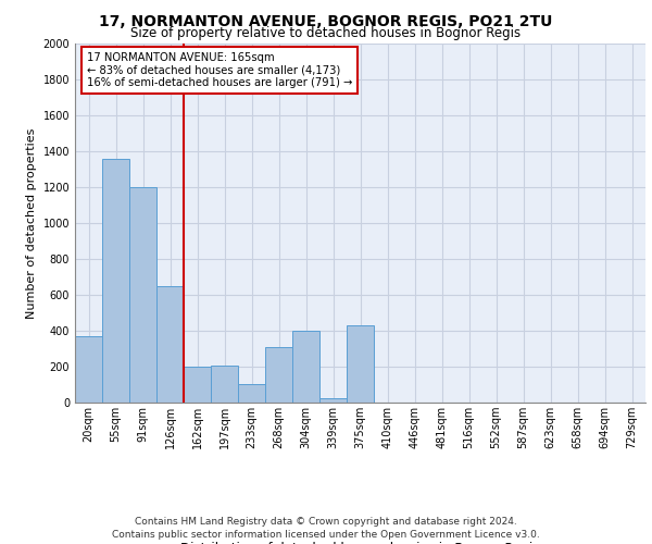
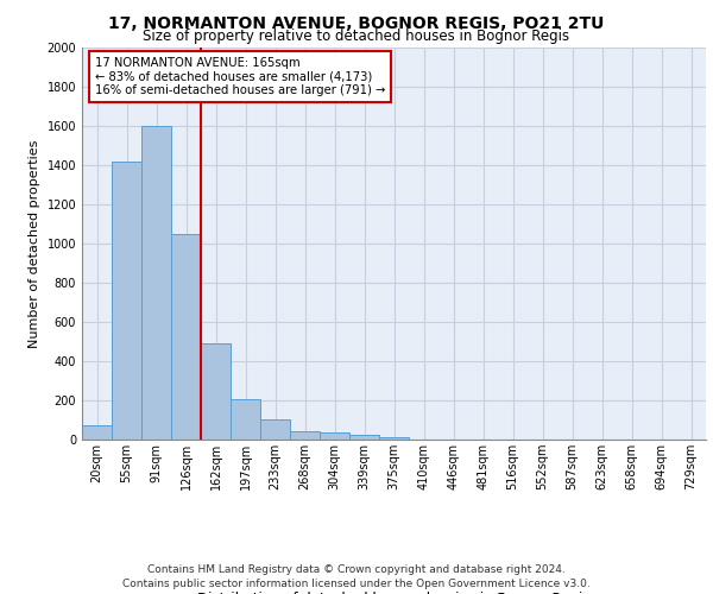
20sqm: 370 -> 80
55sqm: 1360 -> 1420
91sqm: 1200 -> 1600
126sqm: 650 -> 1050
162sqm: 200 -> 490
268sqm: 310 -> 40
304sqm: 400 -> 40
375sqm: 430 -> 20
